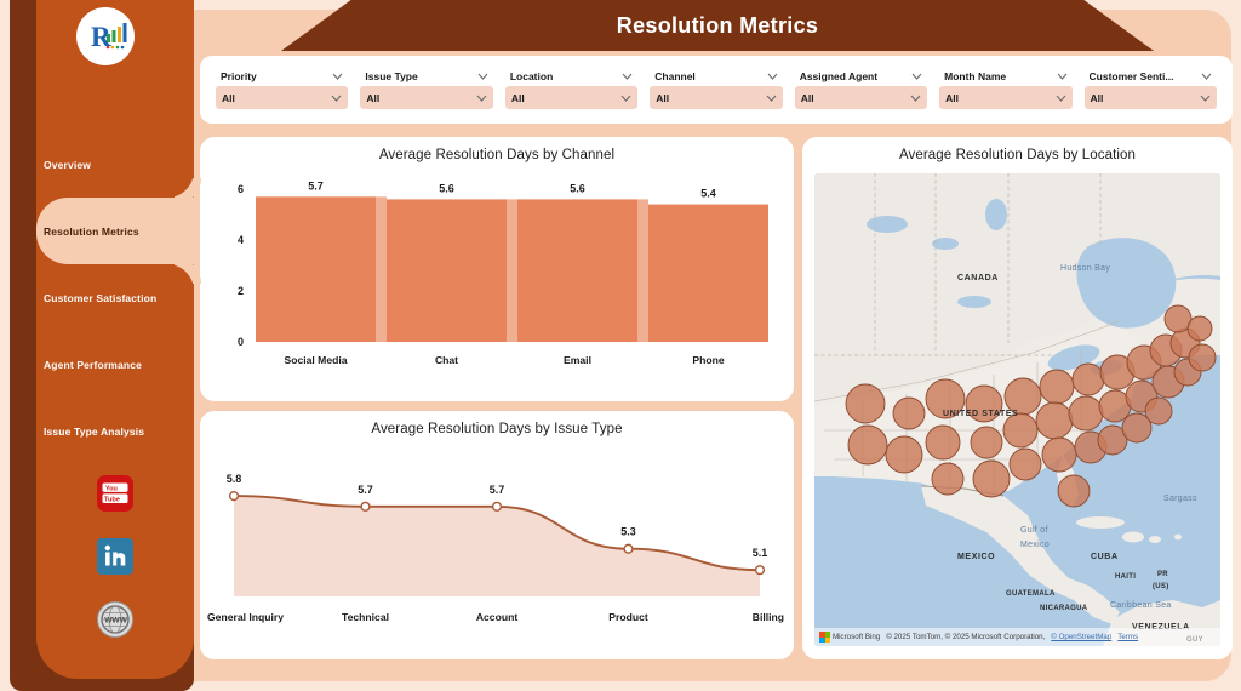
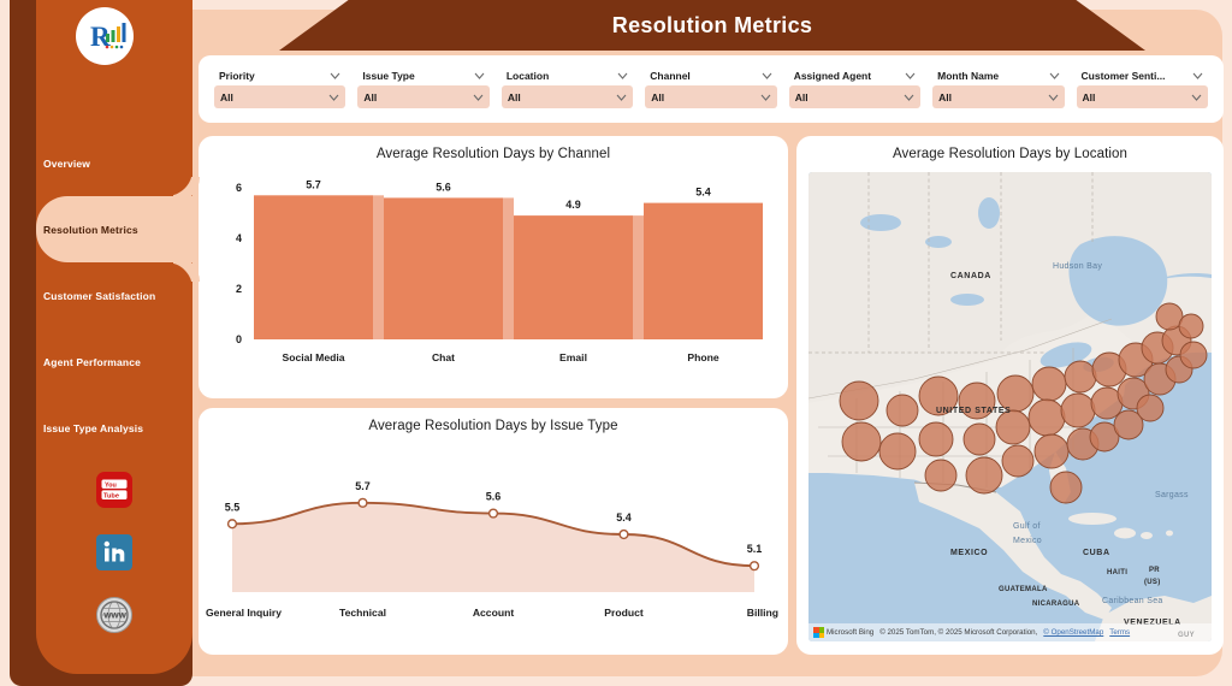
Average Resolution Days by Channel/Email: 5.6 -> 4.9
Average Resolution Days by Issue Type/General Inquiry: 5.8 -> 5.5
Average Resolution Days by Issue Type/Account: 5.7 -> 5.6
Average Resolution Days by Issue Type/Product: 5.3 -> 5.4
